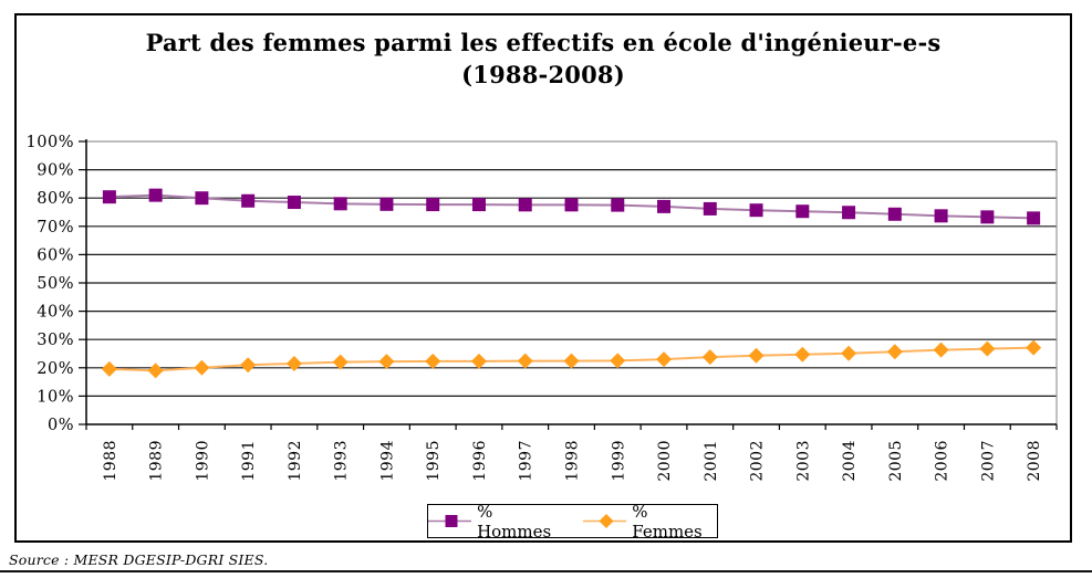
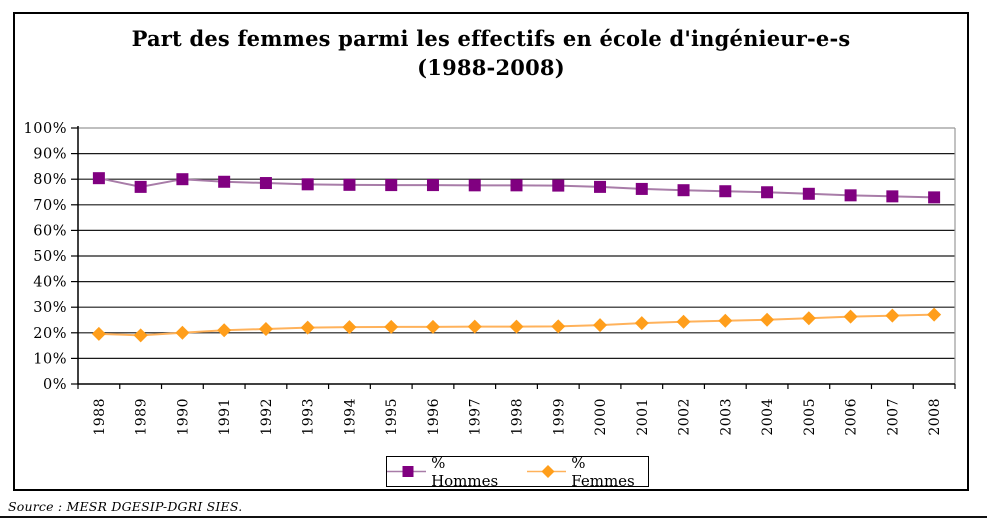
% Hommes/1989: 81% -> 77%
